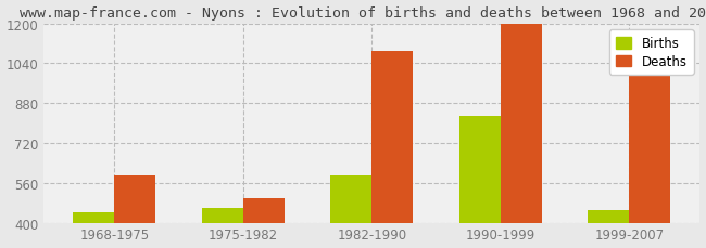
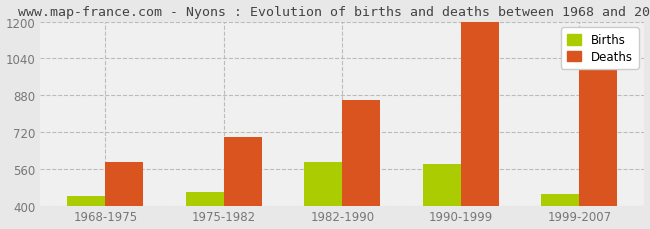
Deaths/1975-1982: 500 -> 700
Deaths/1982-1990: 1090 -> 860
Births/1990-1999: 830 -> 580
